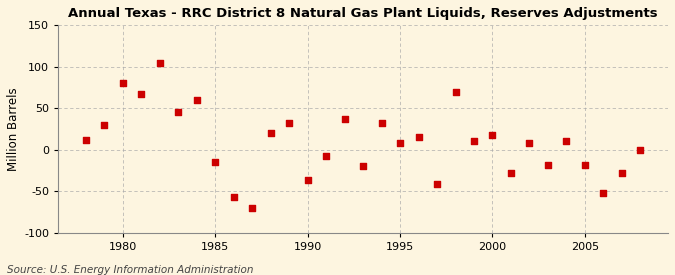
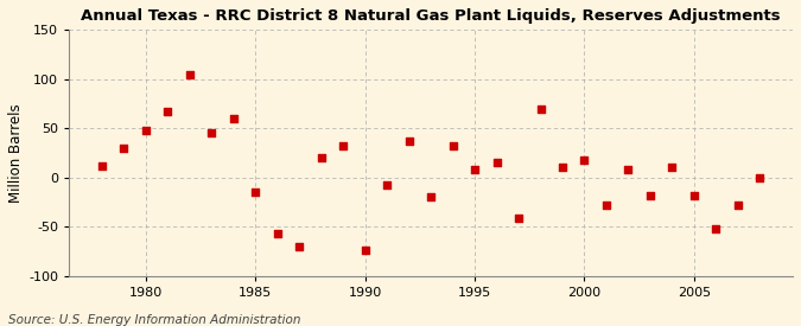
1980: 80 -> 48
1990: -37 -> -74
